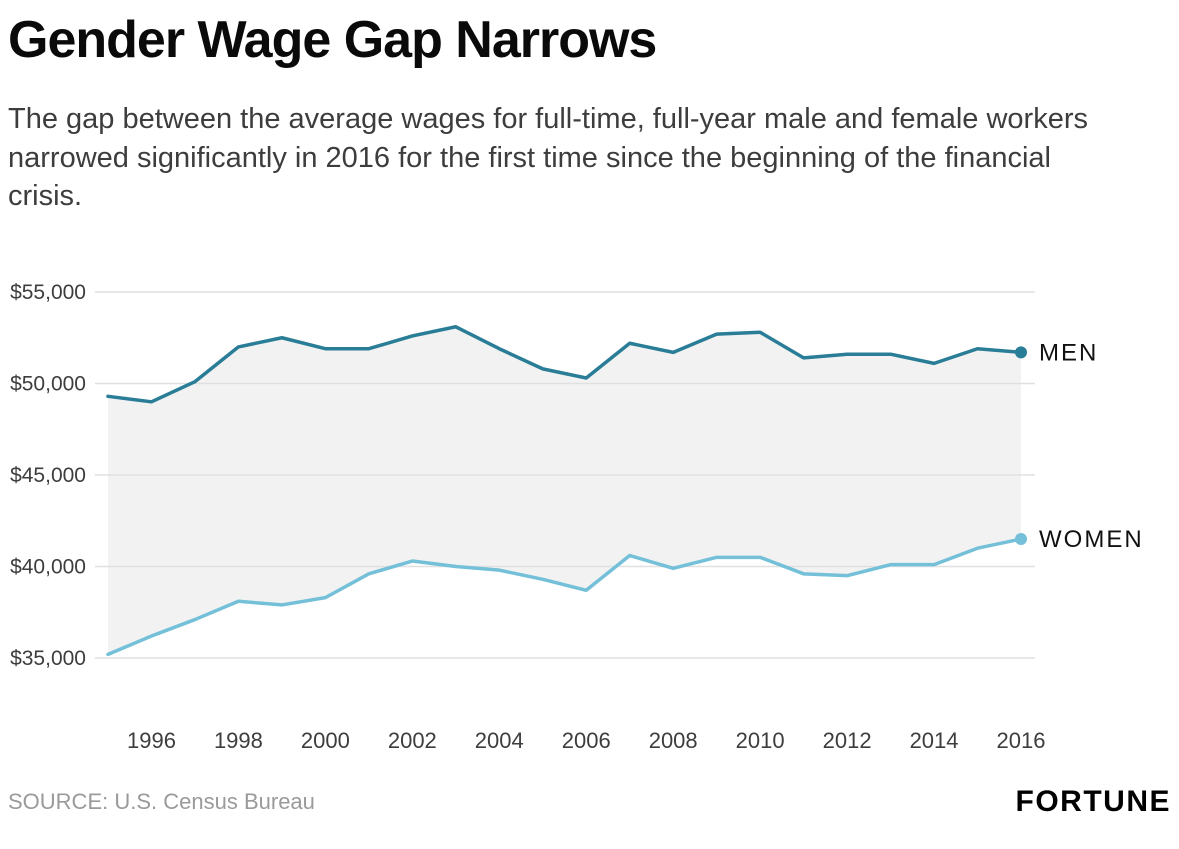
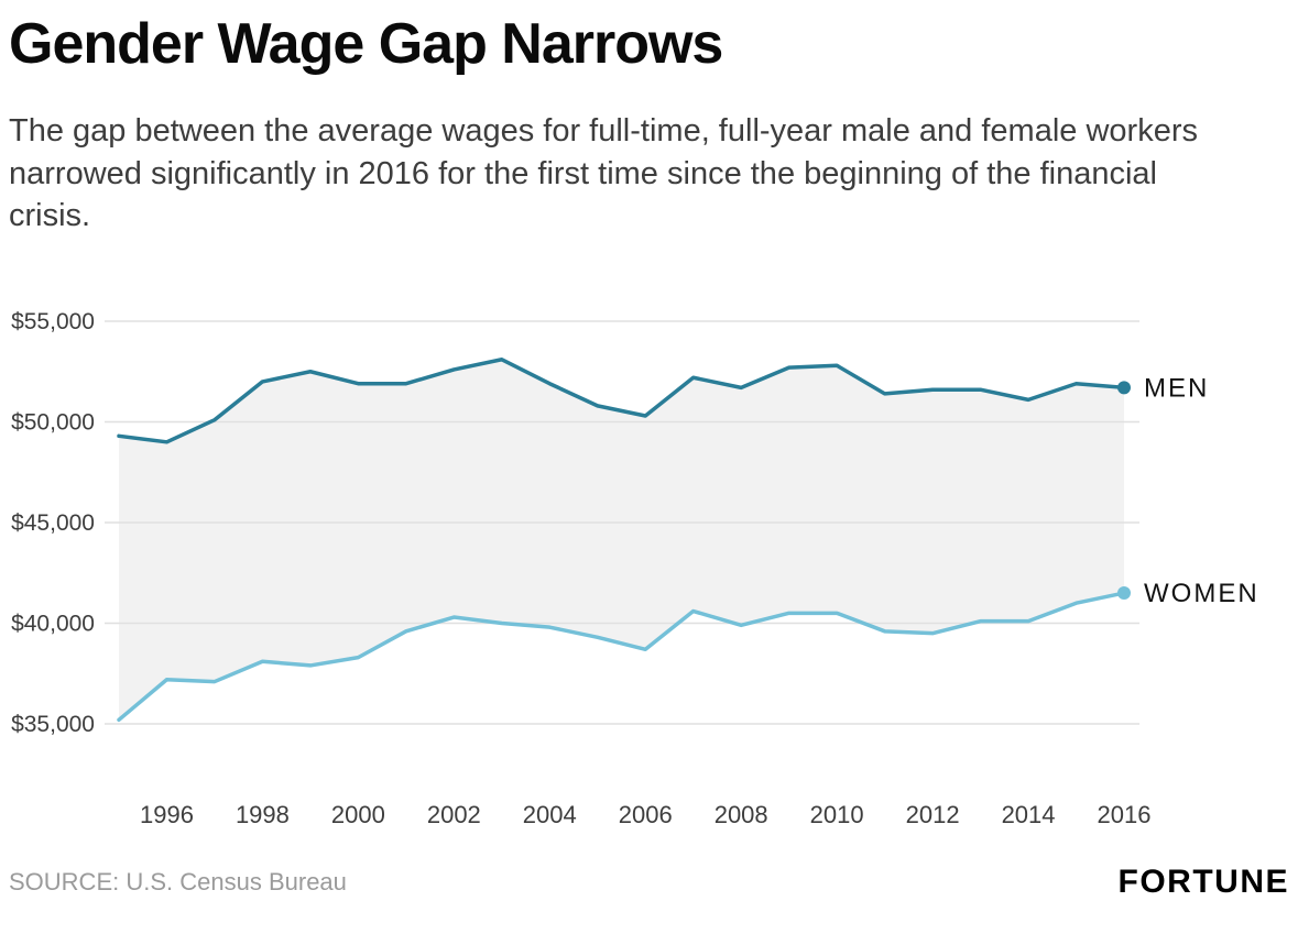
WOMEN/1996: $36200 -> $37200
